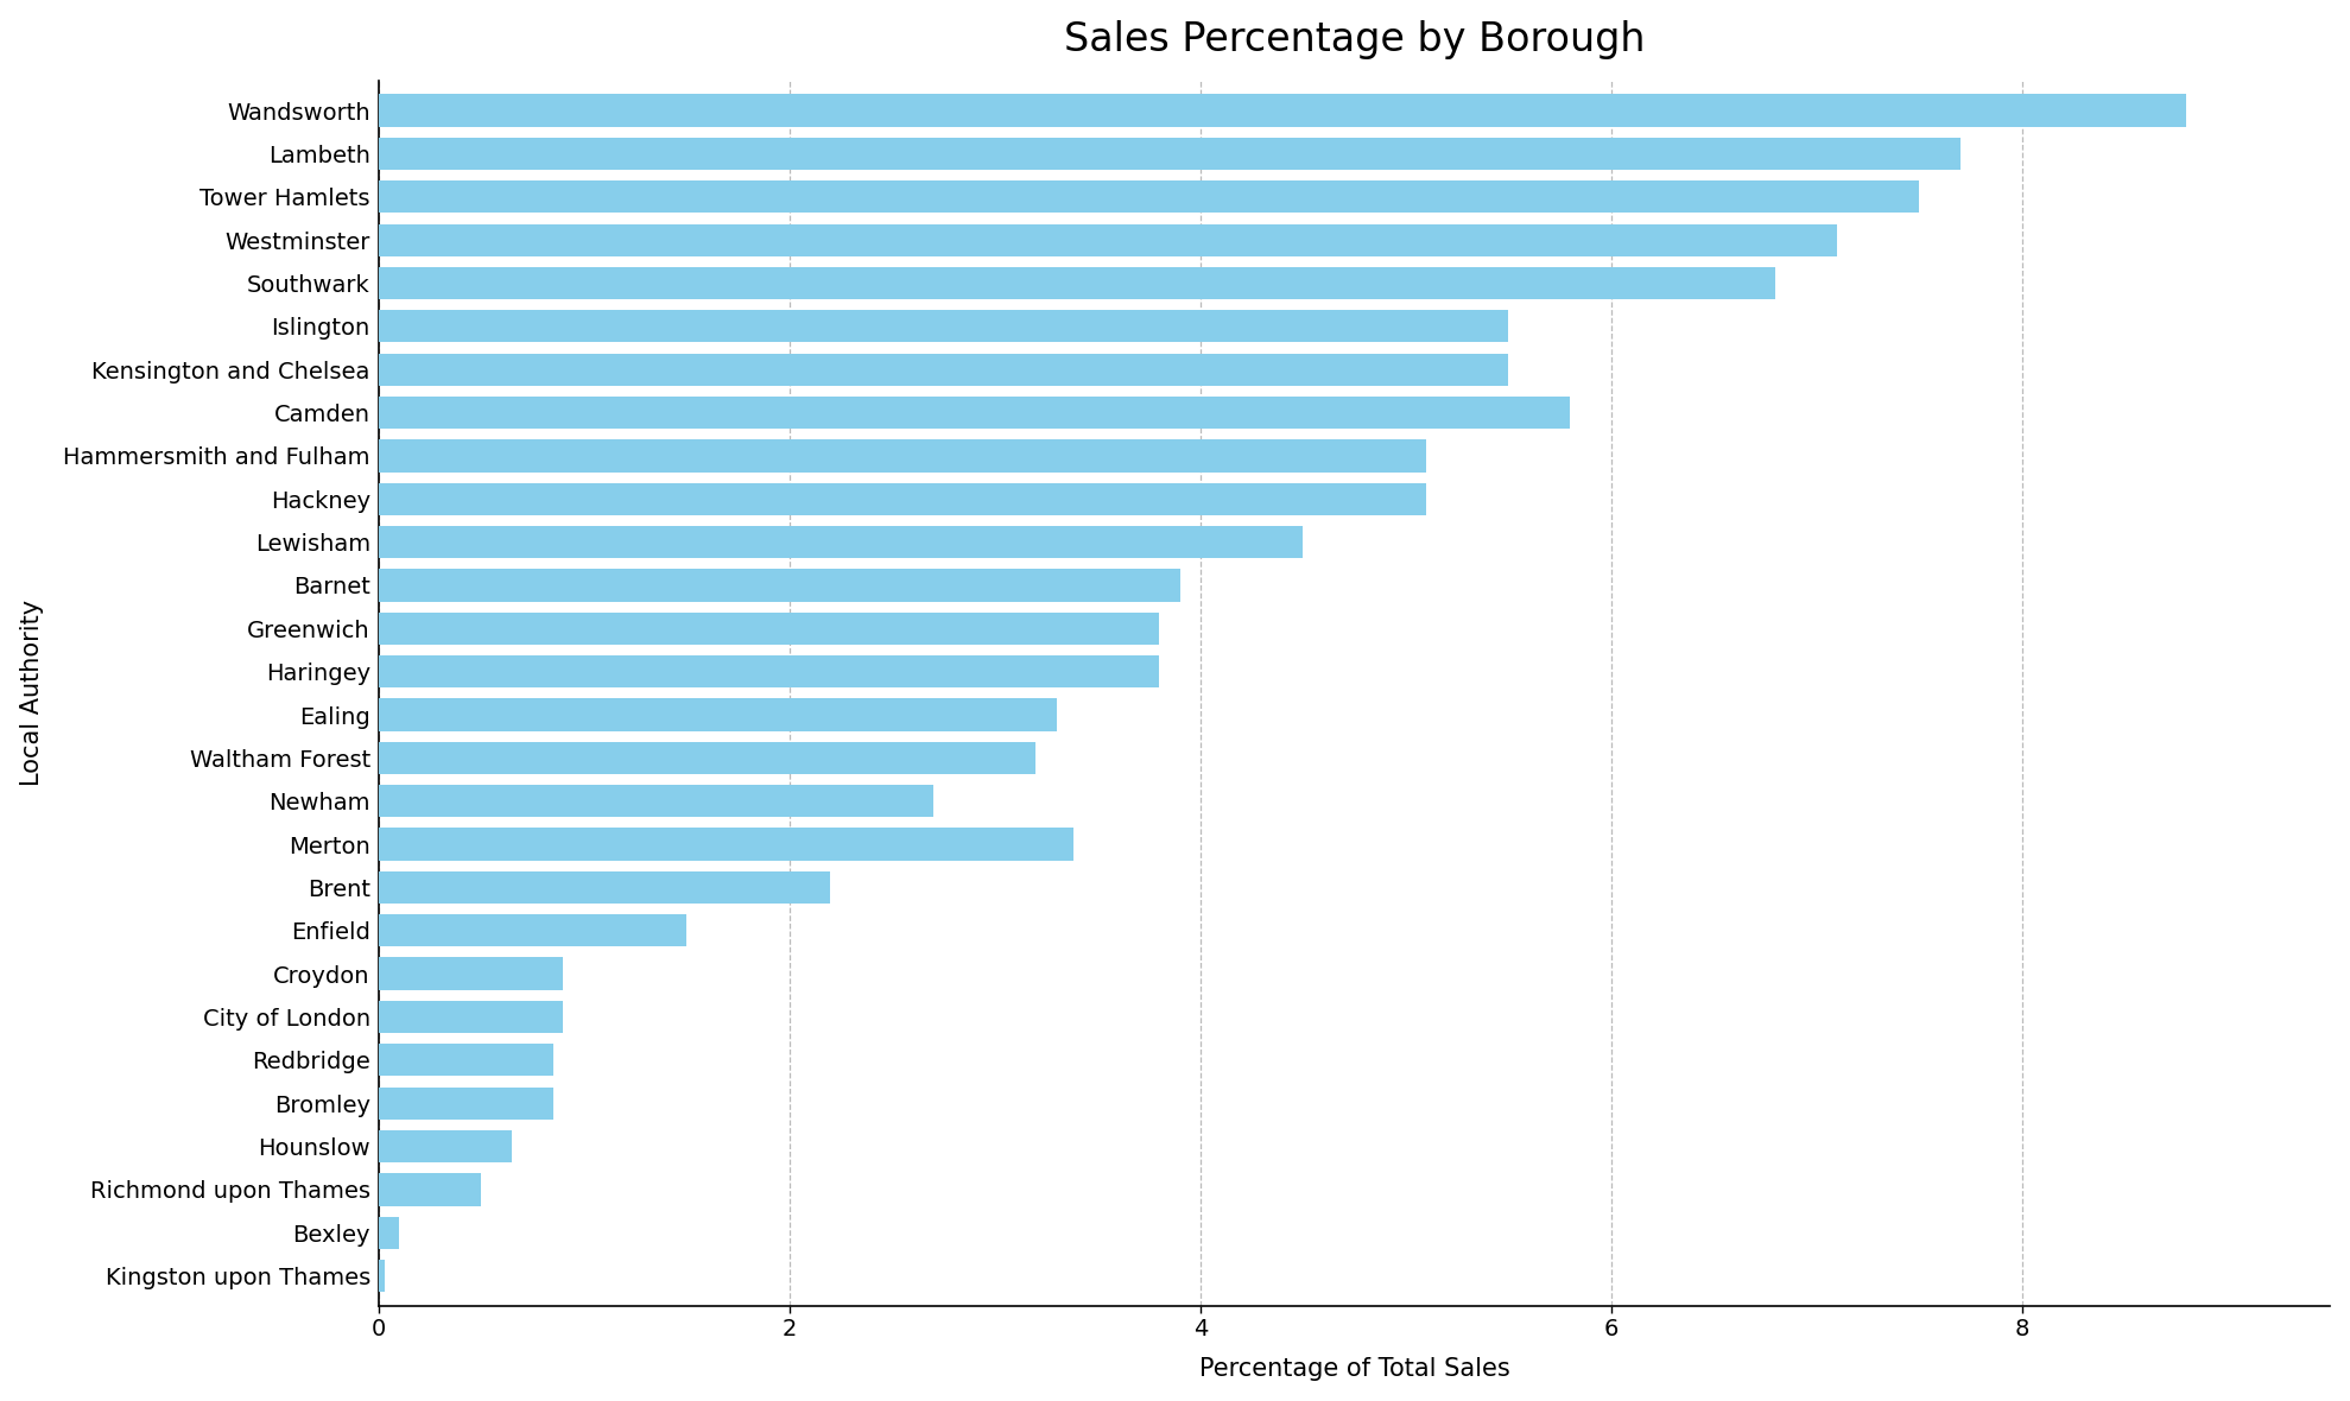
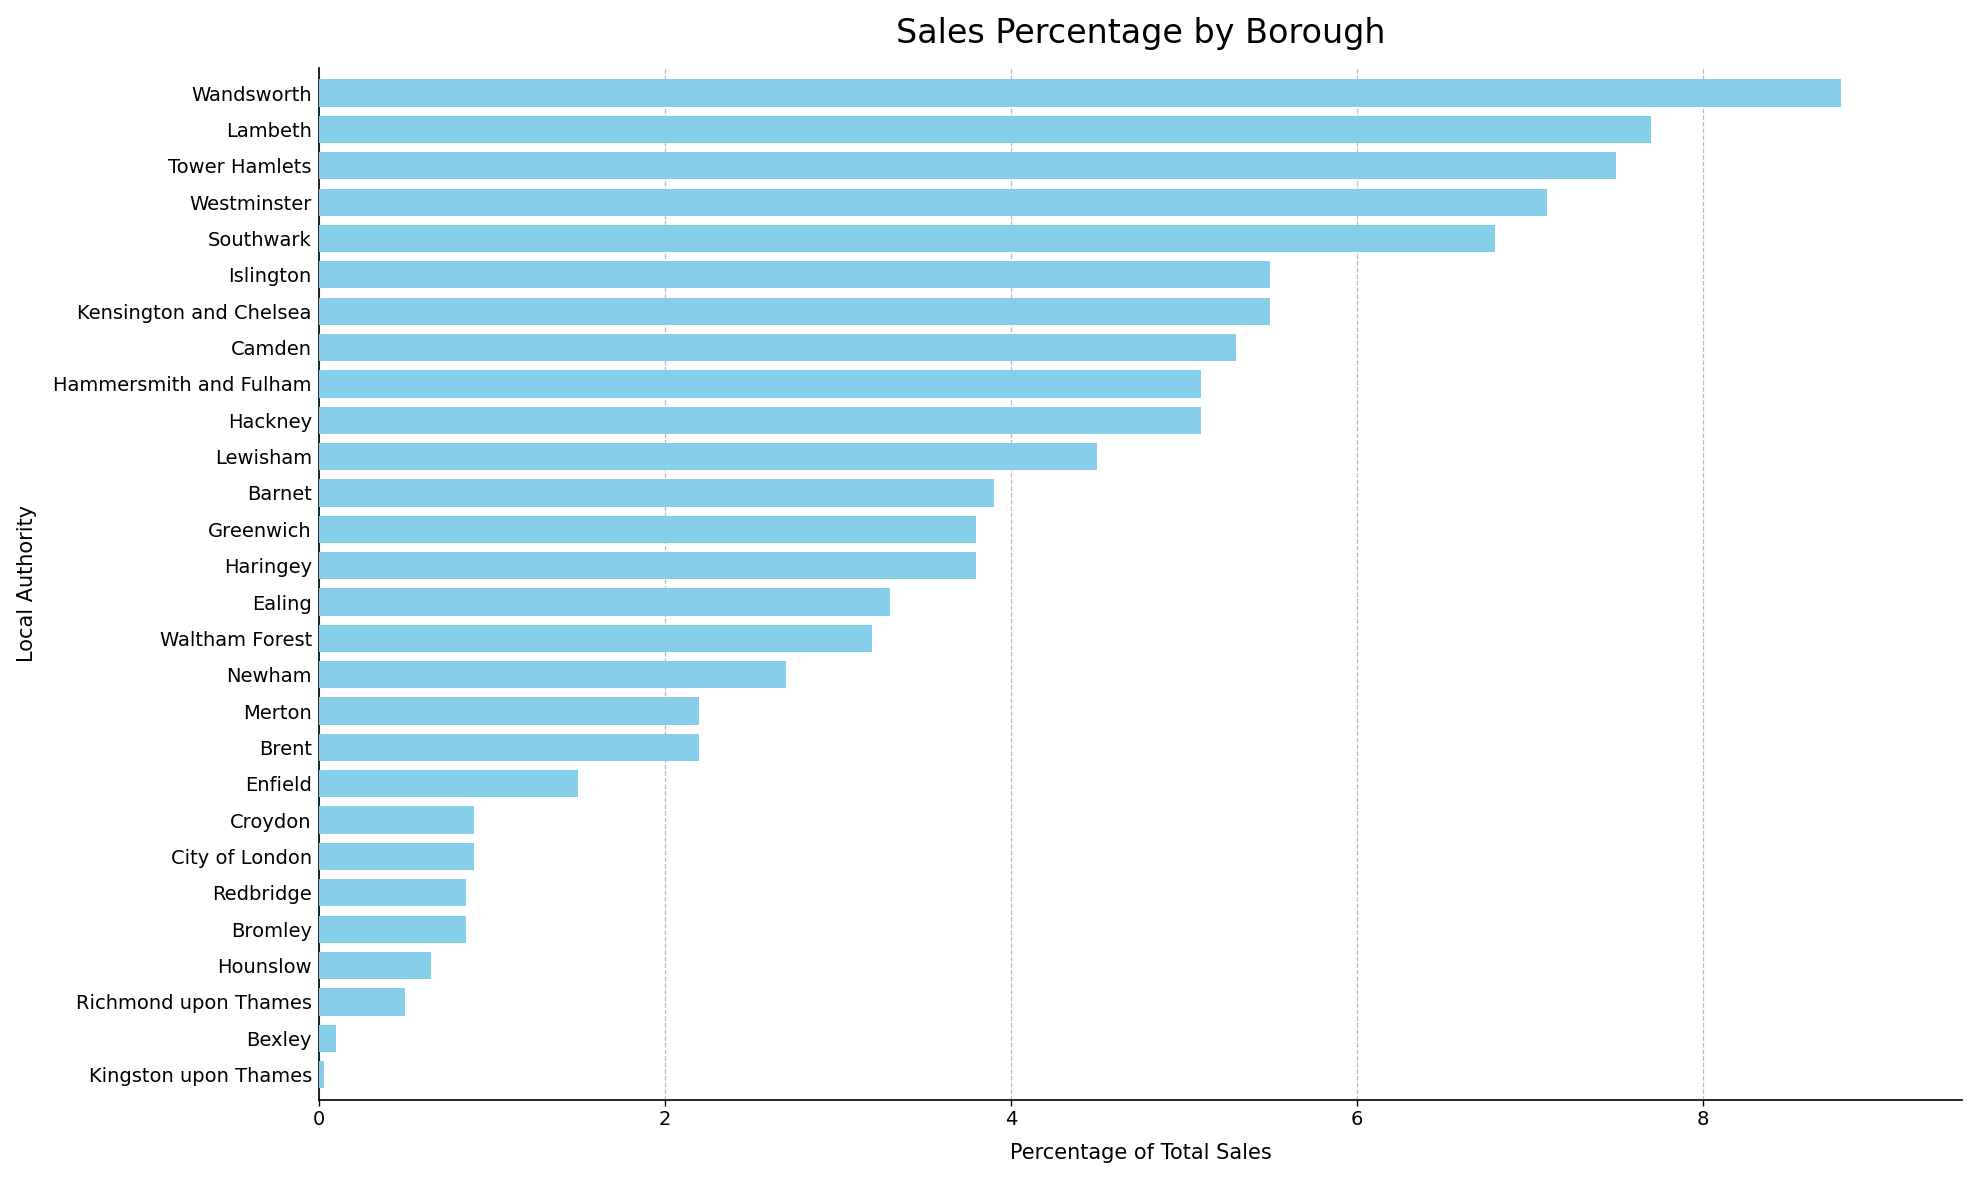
Camden: 5.80 -> 5.30
Merton: 3.38 -> 2.20
